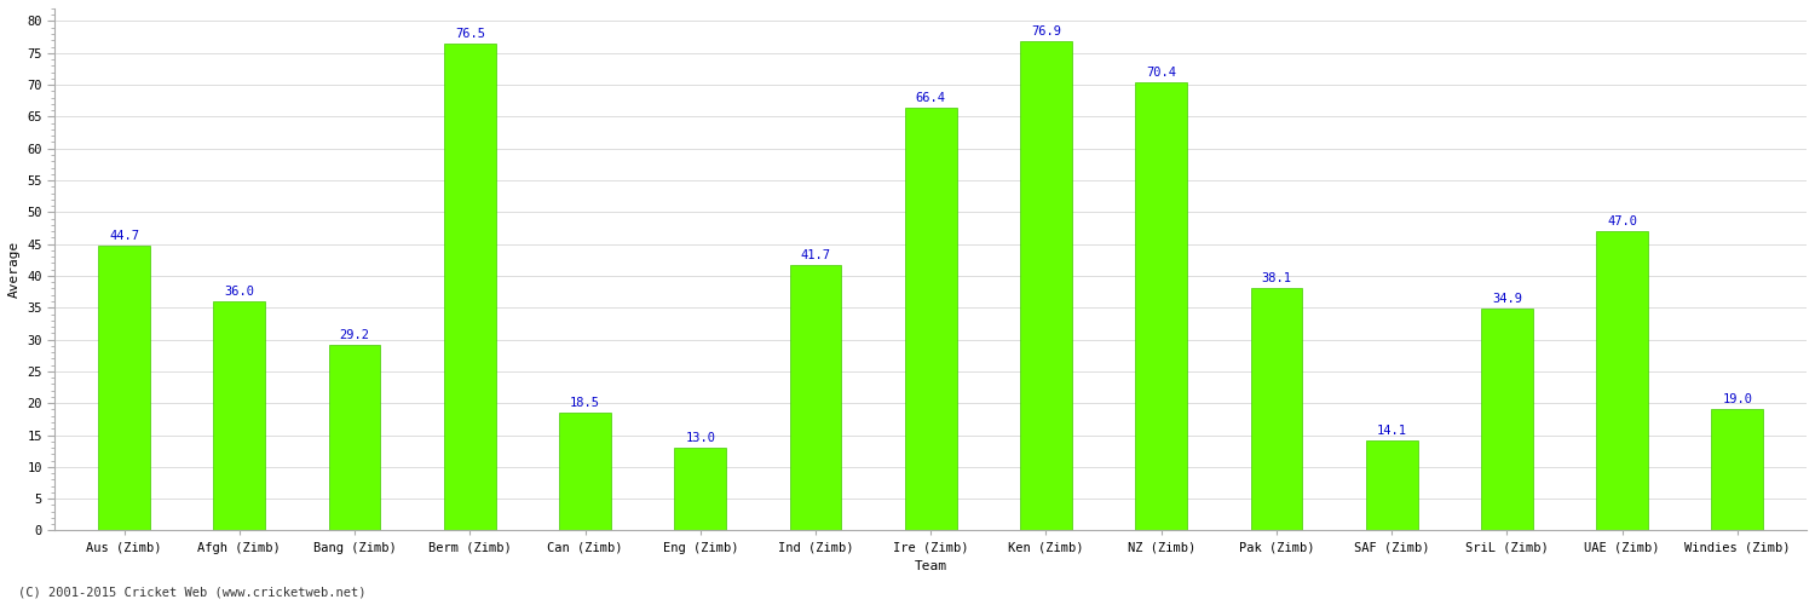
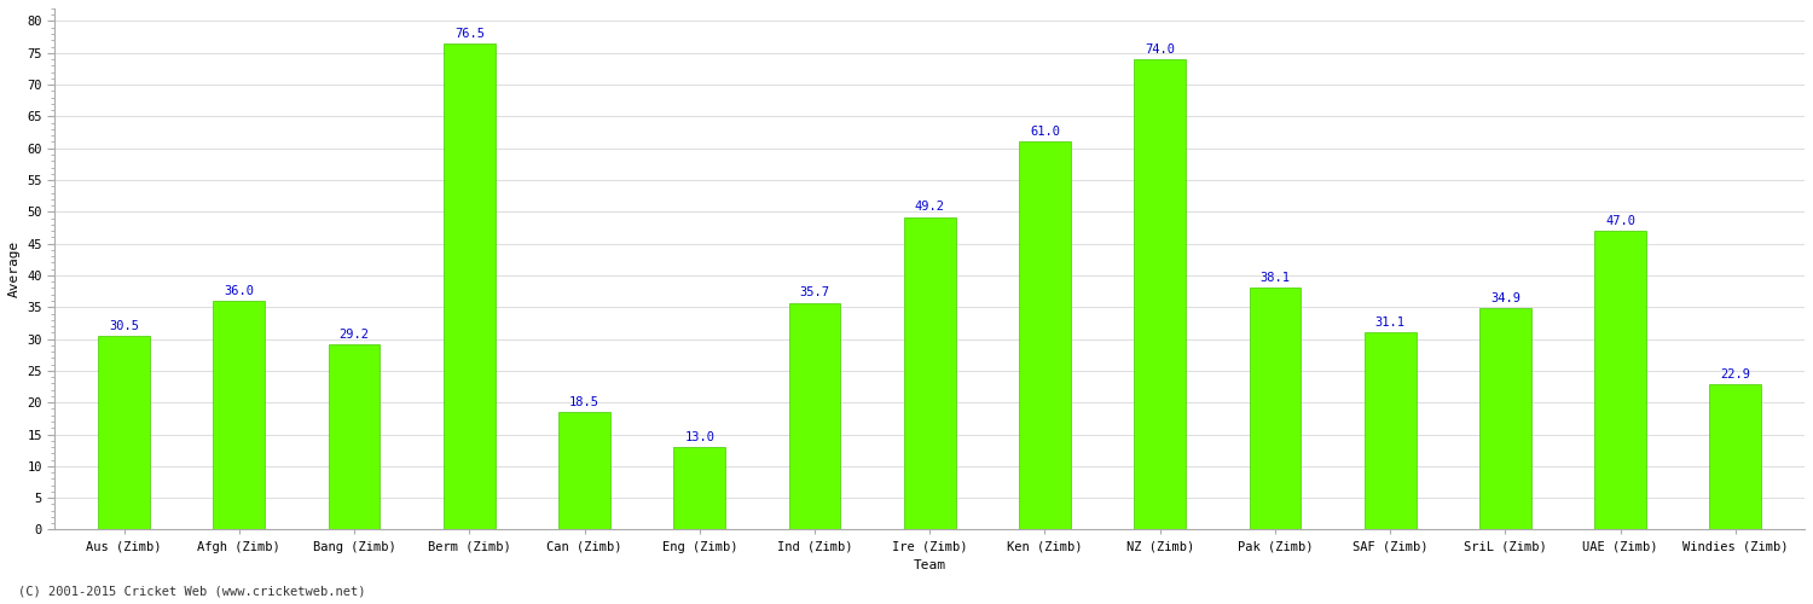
Aus (Zimb): 44.7 -> 30.5
Ind (Zimb): 41.7 -> 35.7
Ire (Zimb): 66.4 -> 49.2
Ken (Zimb): 76.9 -> 61.0
NZ (Zimb): 70.4 -> 74.0
SAF (Zimb): 14.1 -> 31.1
Windies (Zimb): 19.0 -> 22.9
